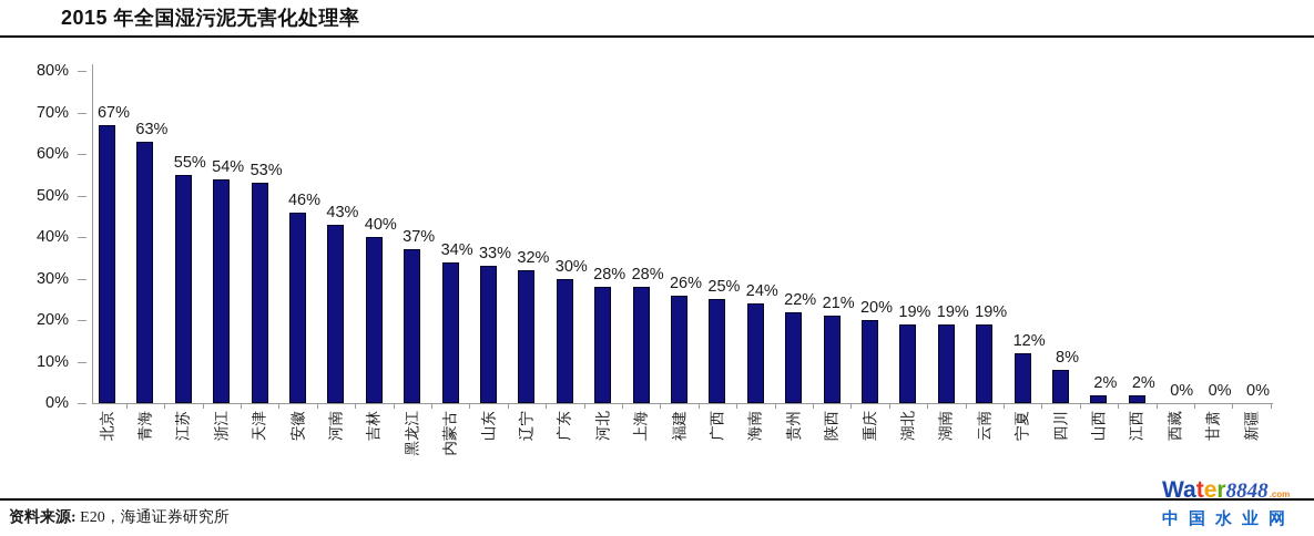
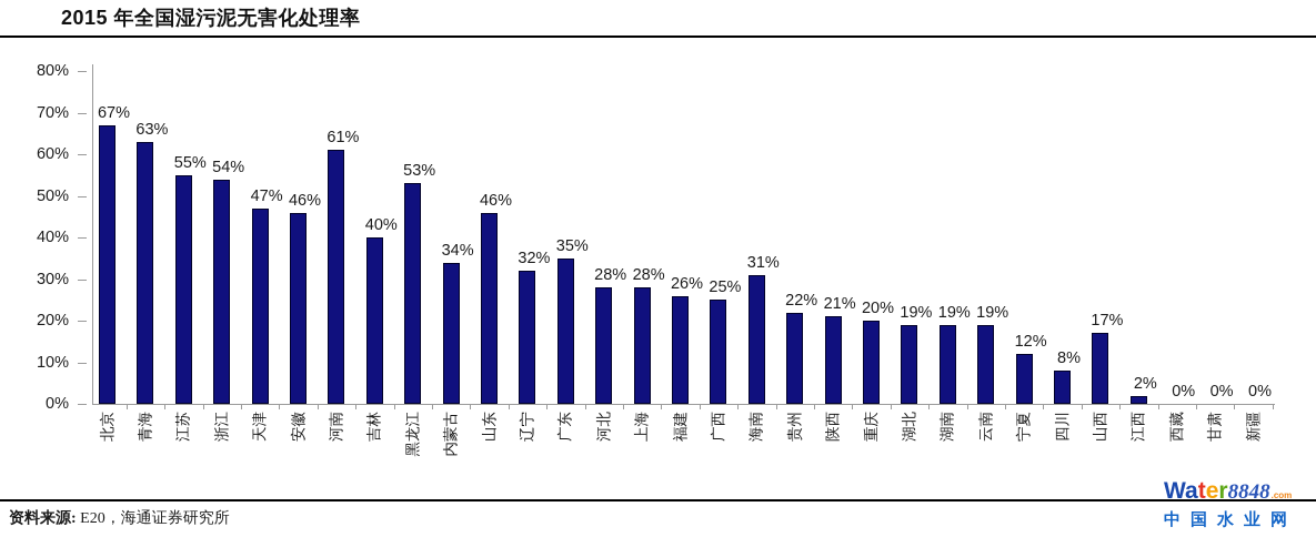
天津: 53% -> 47%
河南: 43% -> 61%
黑龙江: 37% -> 53%
山东: 33% -> 46%
广东: 30% -> 35%
海南: 24% -> 31%
山西: 2% -> 17%
